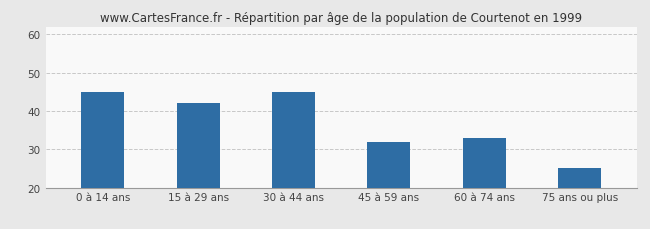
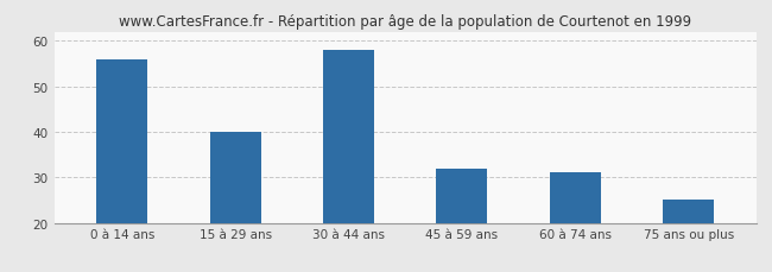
0 à 14 ans: 45 -> 56
15 à 29 ans: 42 -> 40
30 à 44 ans: 45 -> 58
60 à 74 ans: 33 -> 31
